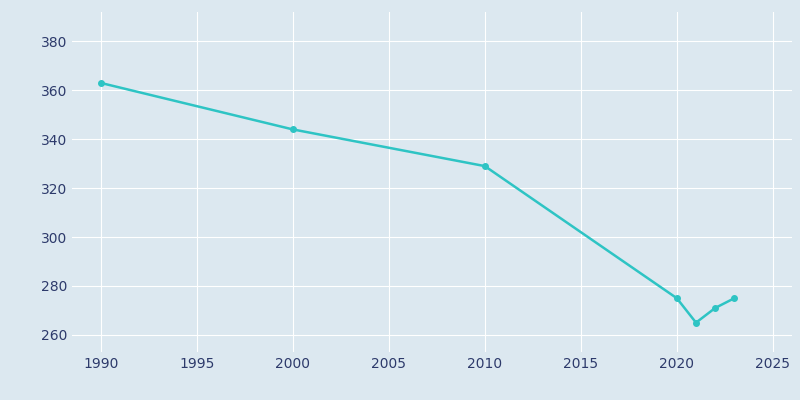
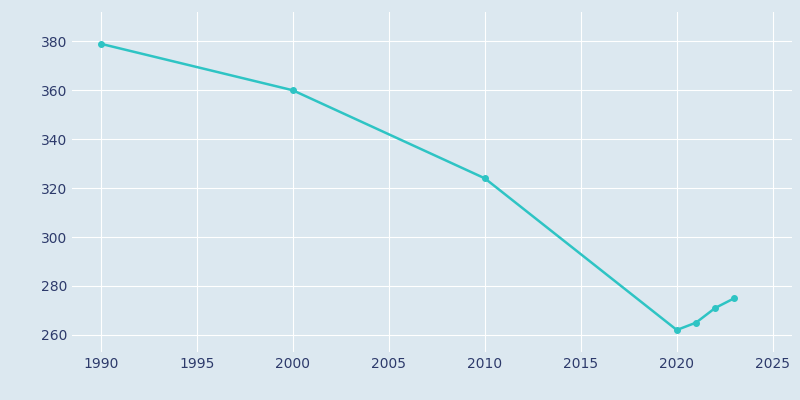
1990: 363 -> 379
2000: 344 -> 360
2010: 329 -> 324
2020: 275 -> 262
